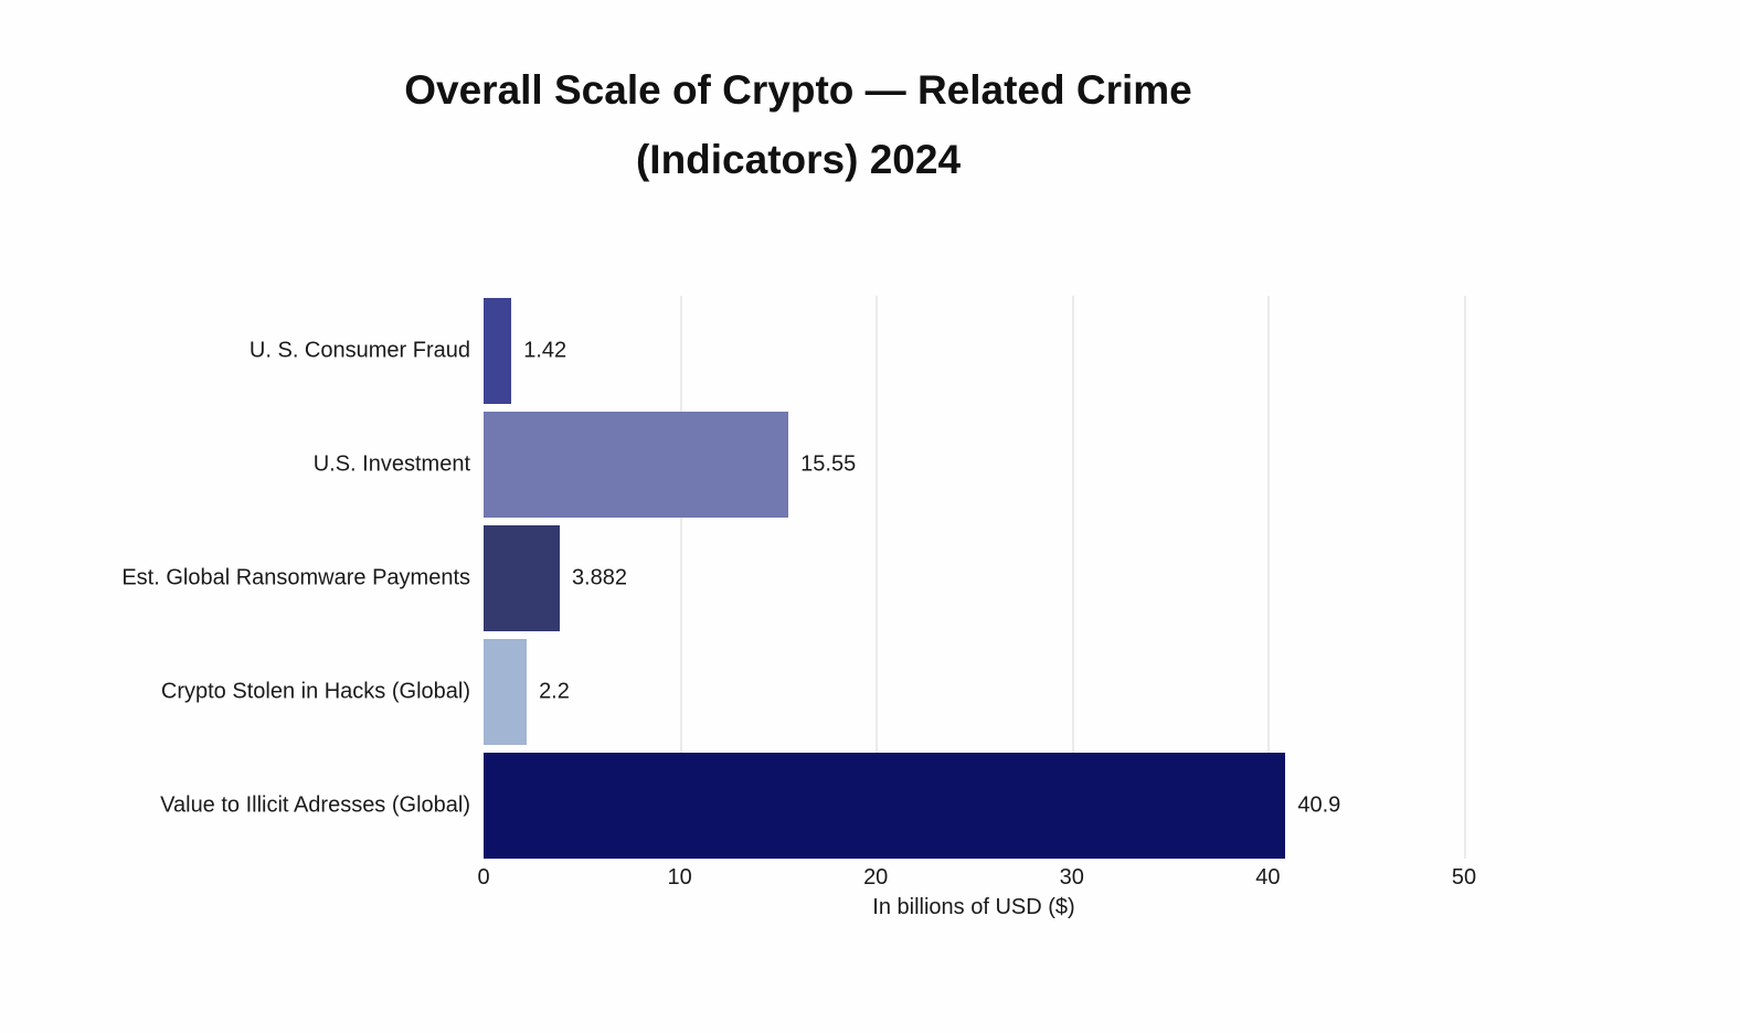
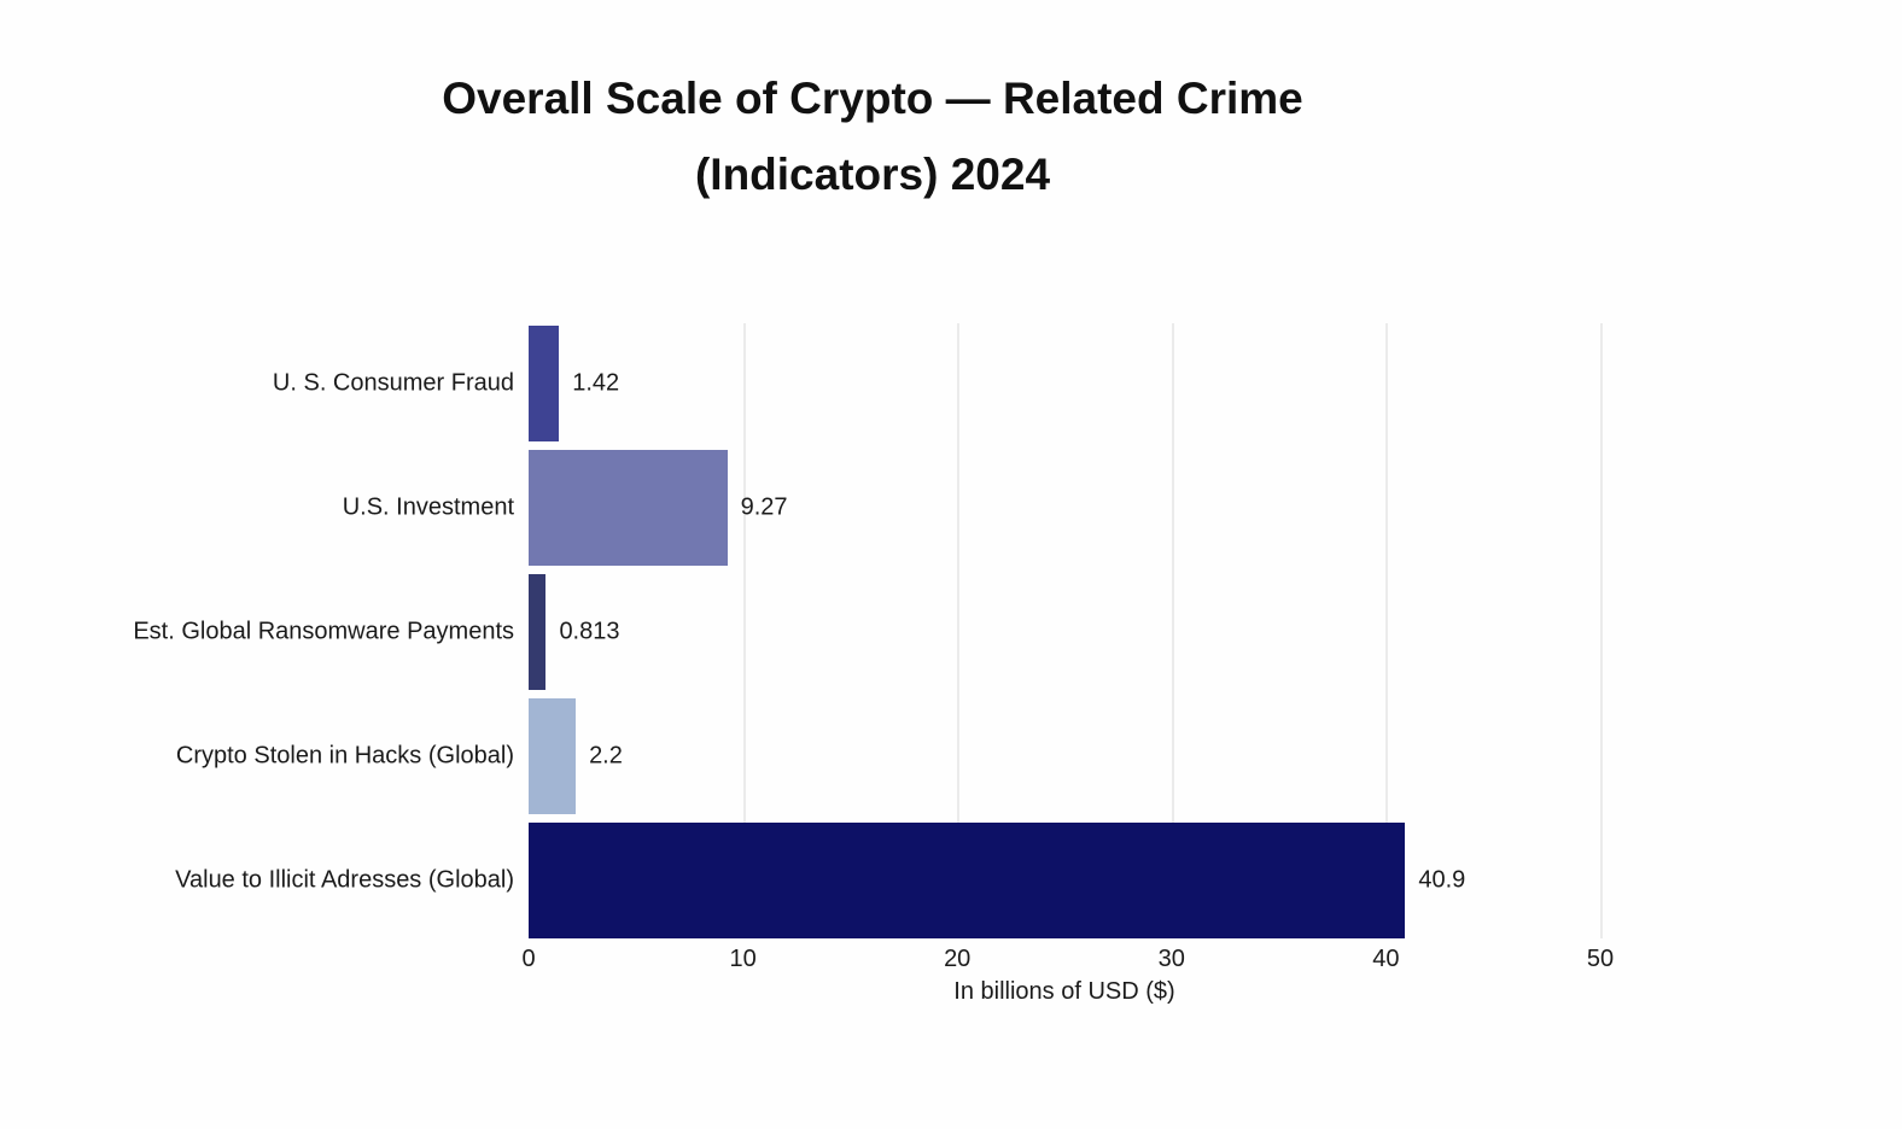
U.S. Investment: 15.55 -> 9.27
Est. Global Ransomware Payments: 3.882 -> 0.813
